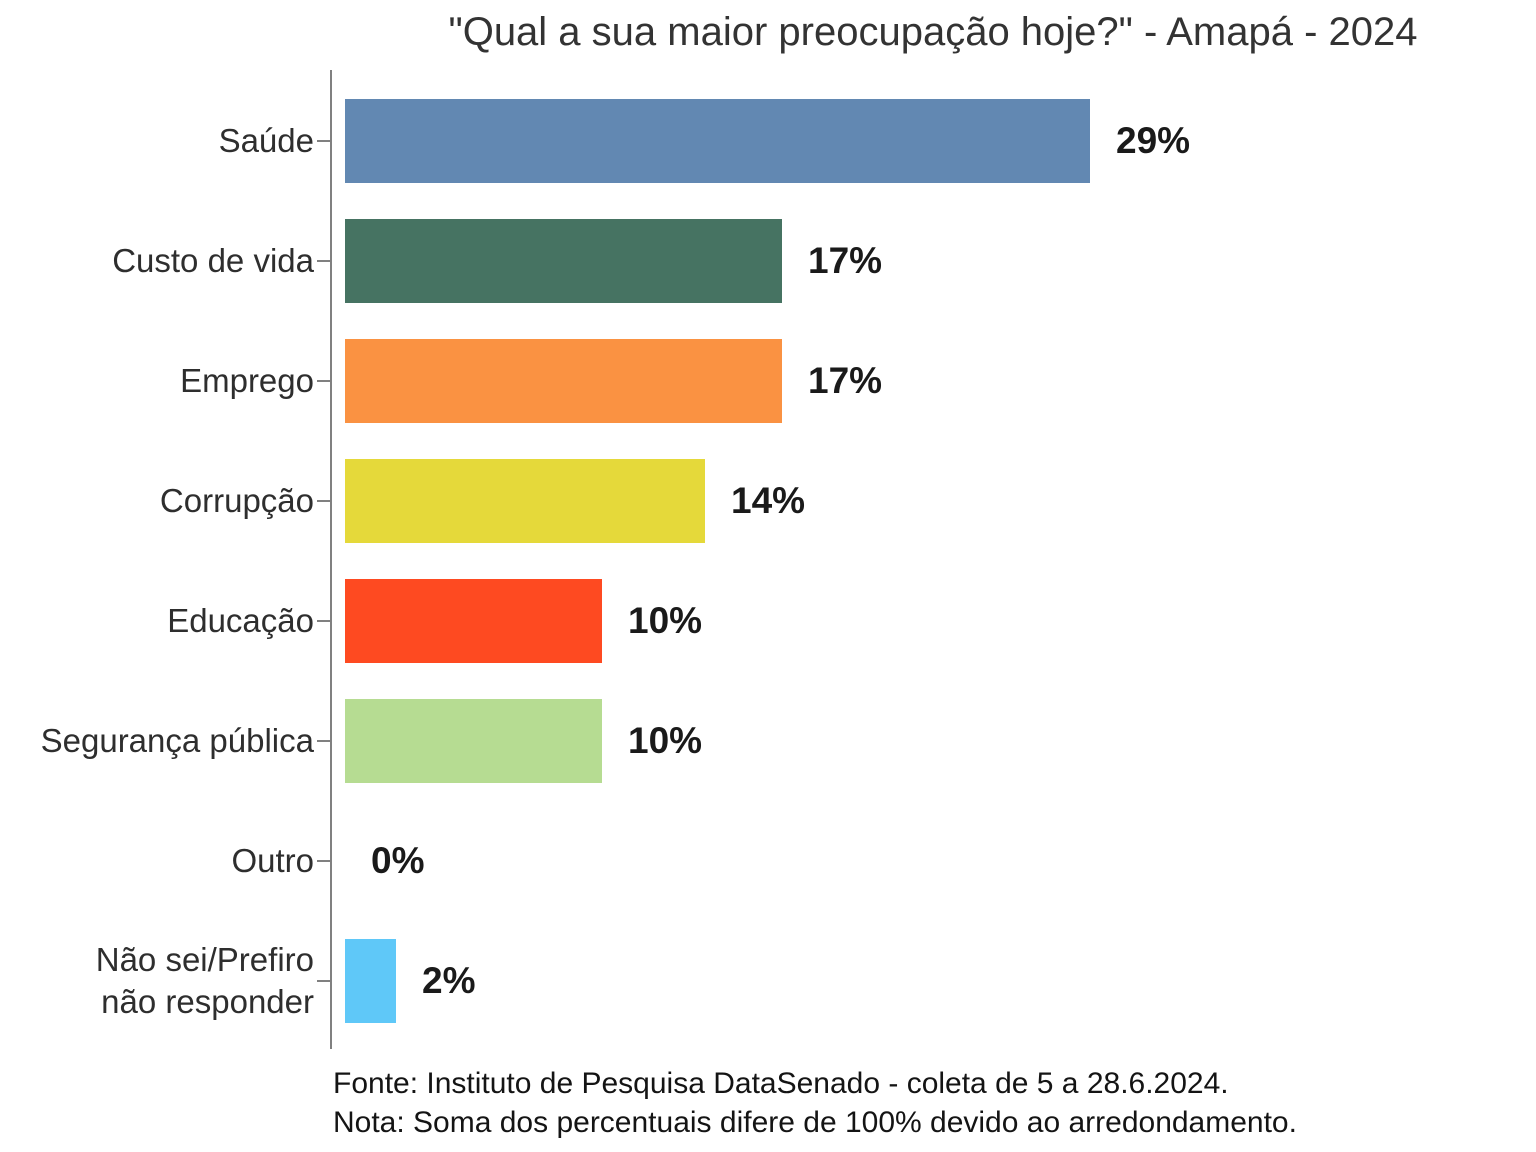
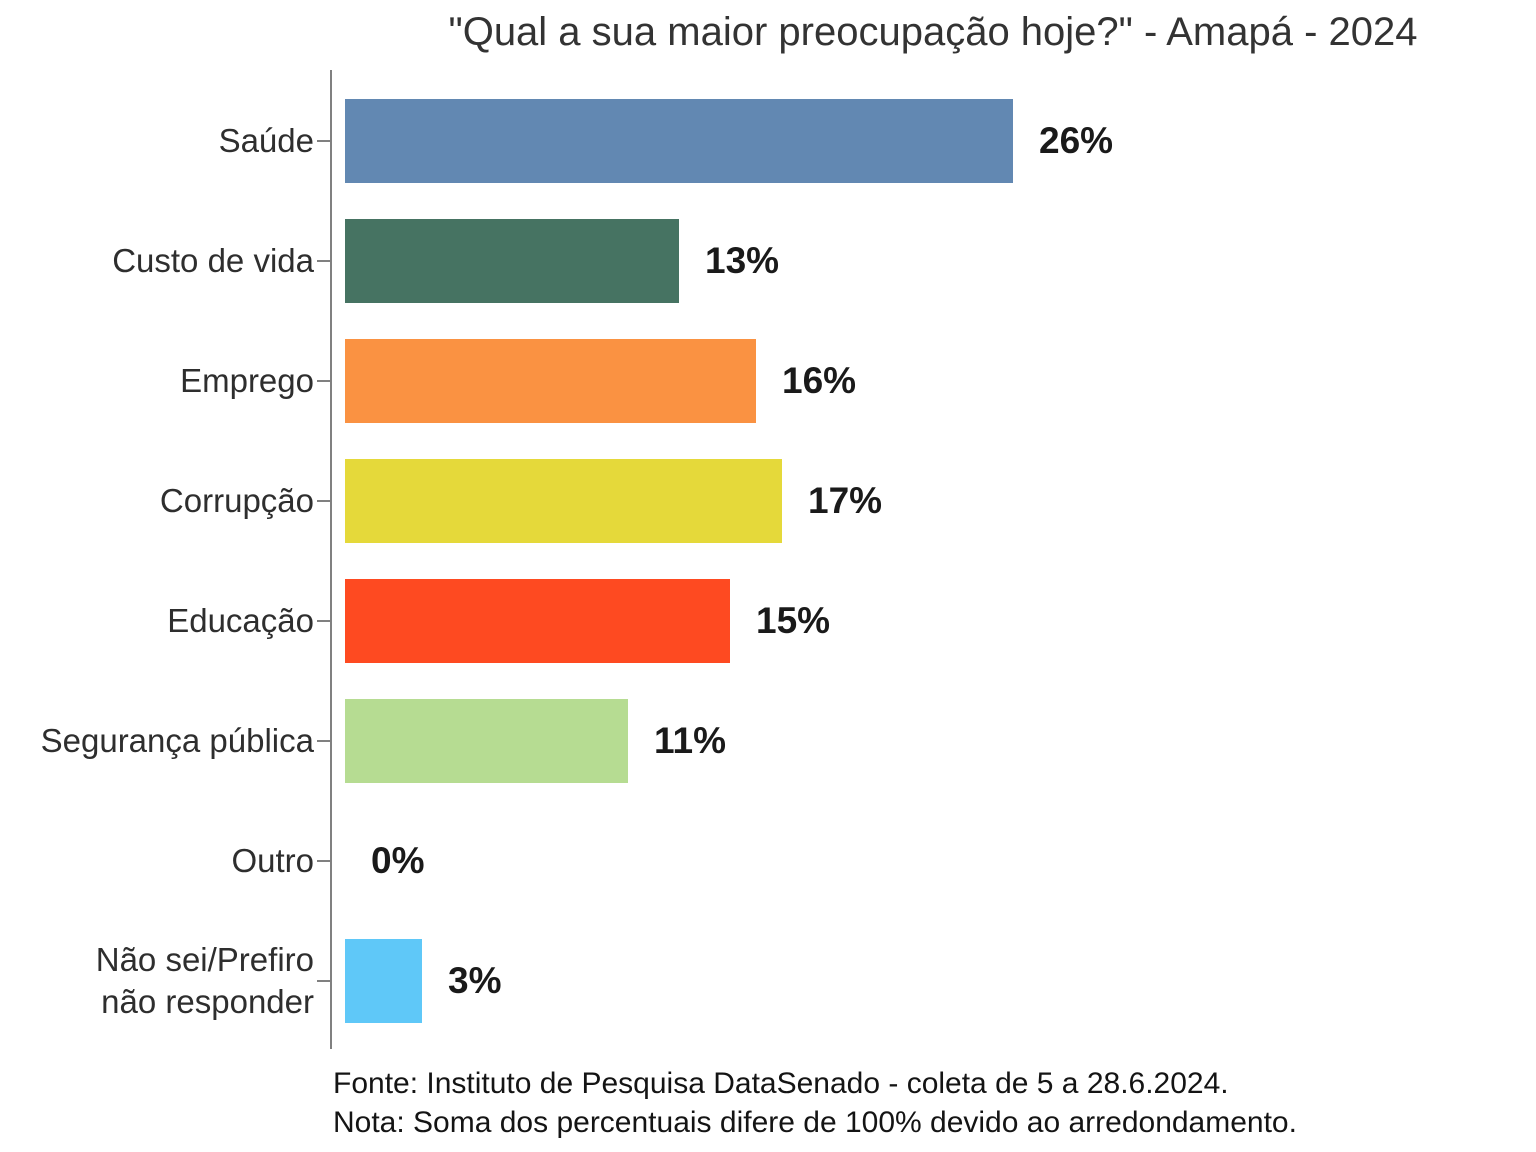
Saúde: 29% -> 26%
Custo de vida: 17% -> 13%
Emprego: 17% -> 16%
Corrupção: 14% -> 17%
Educação: 10% -> 15%
Segurança pública: 10% -> 11%
Não sei/Prefiro não responder: 2% -> 3%
